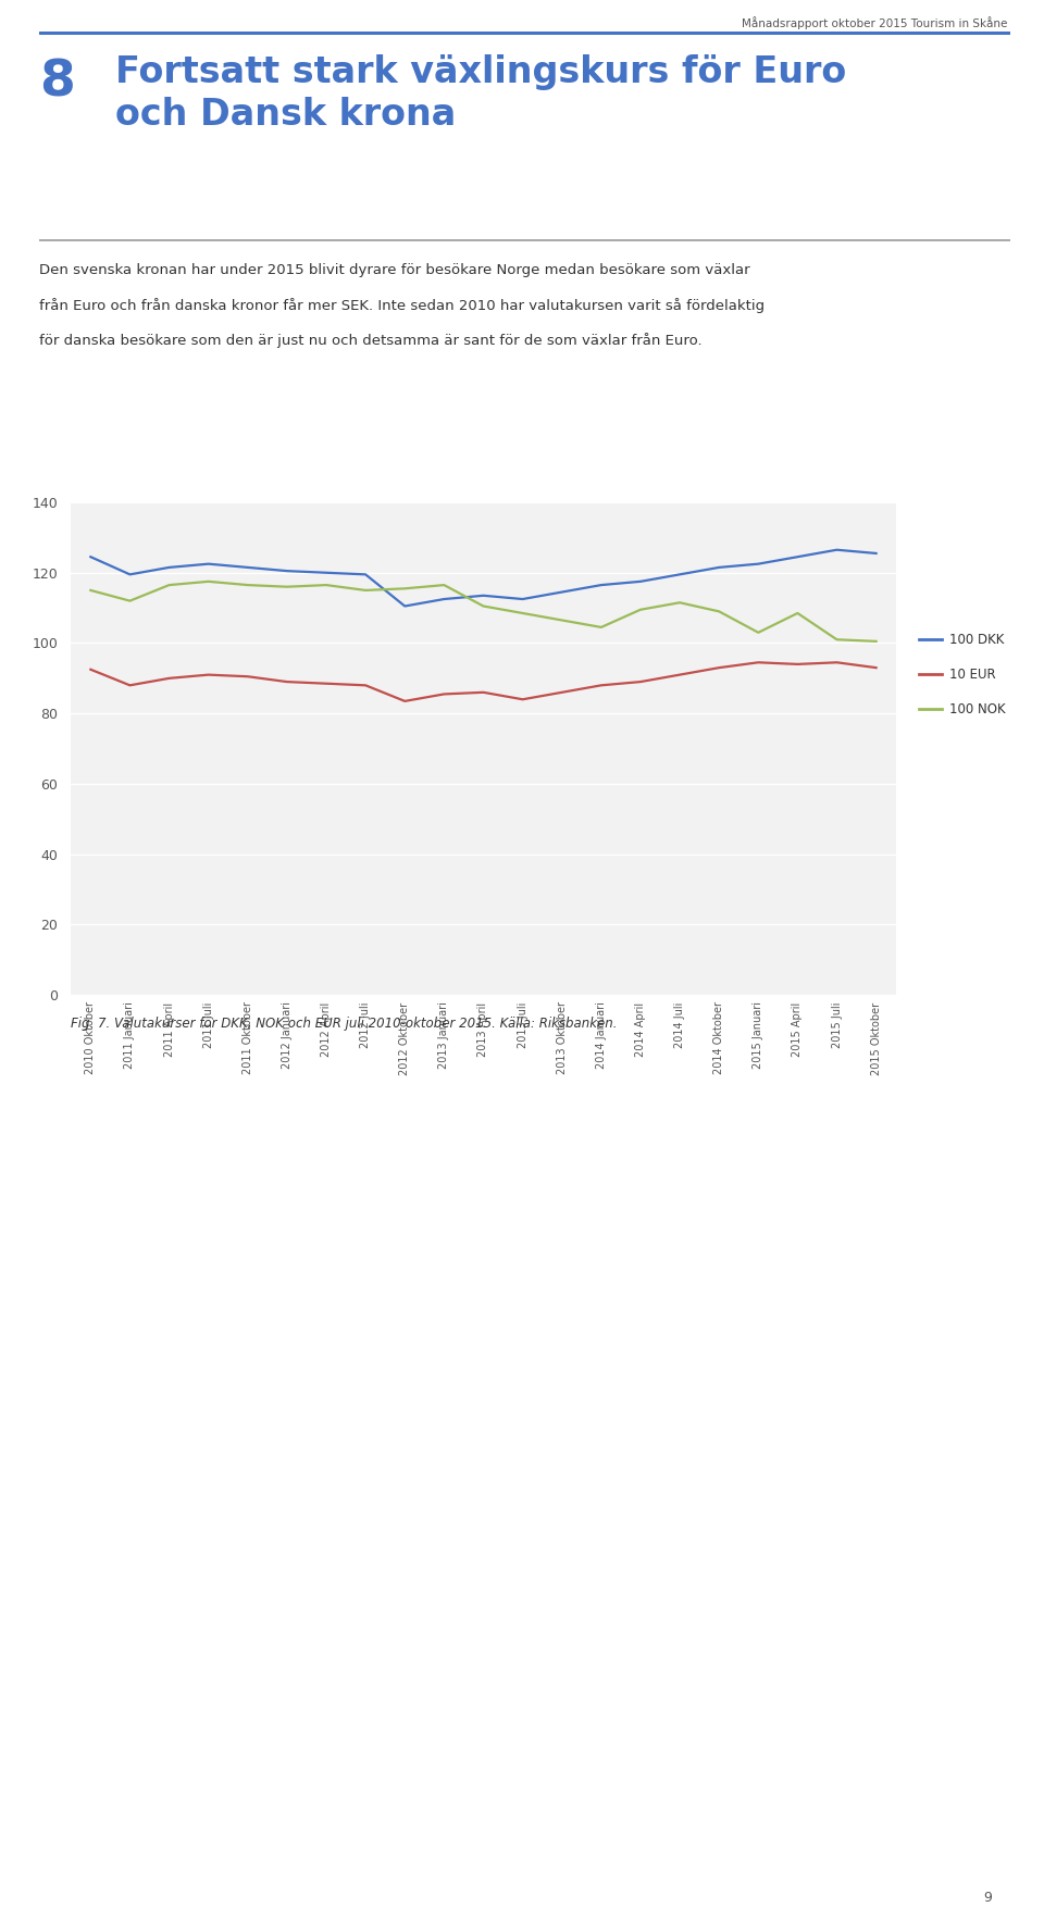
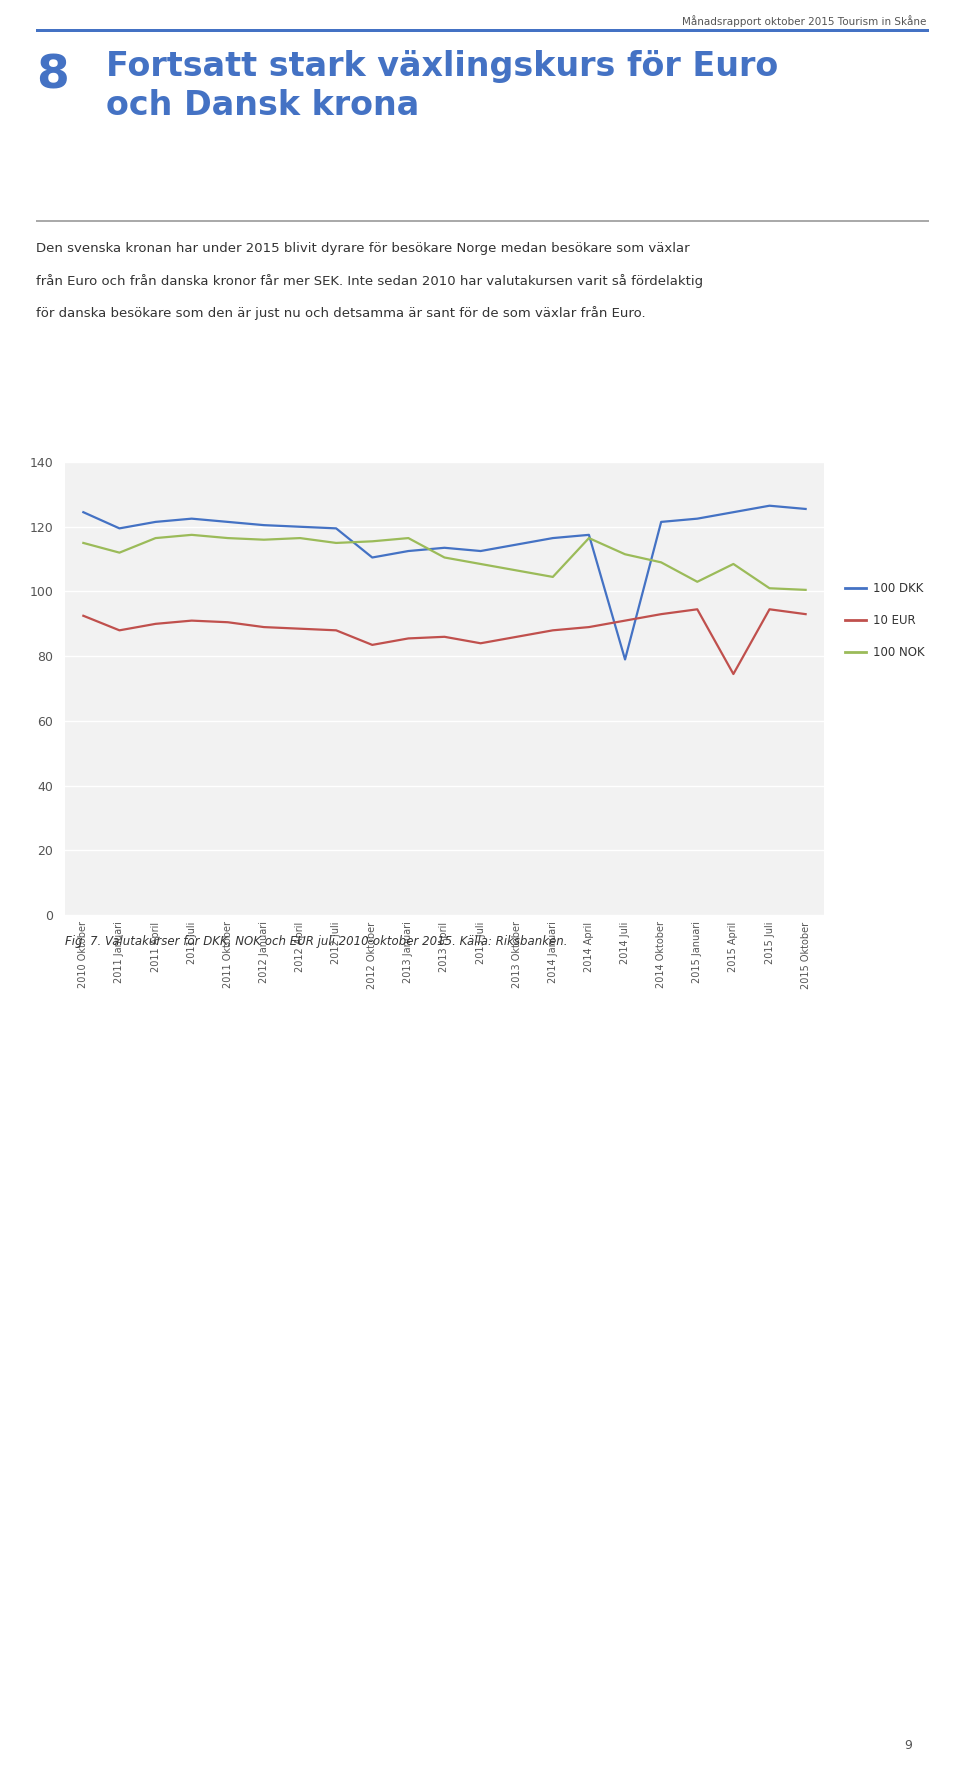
100 NOK/2014 April: 109.5 -> 116.5
100 DKK/2014 Juli: 119.5 -> 79.0
10 EUR/2015 April: 94.0 -> 74.5
